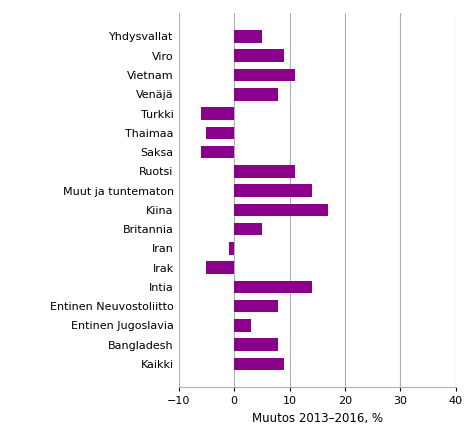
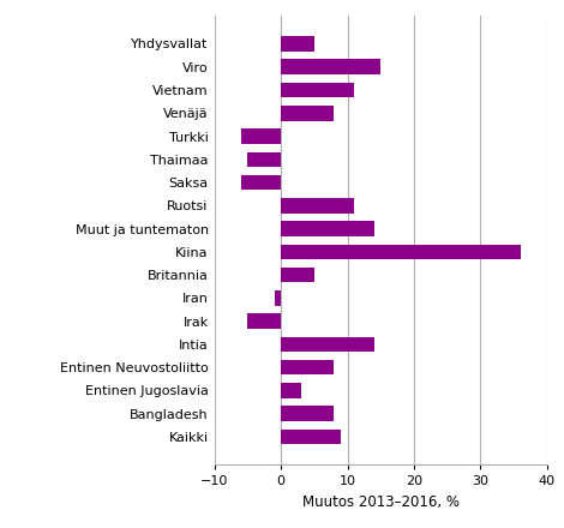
Viro: 9 -> 15
Kiina: 17 -> 36
